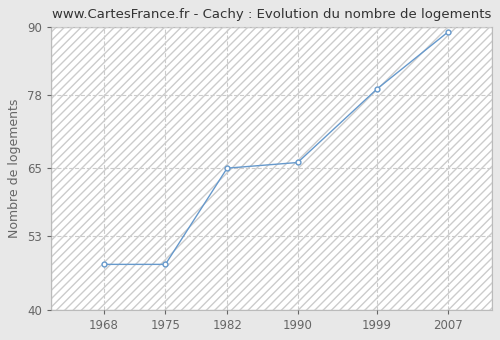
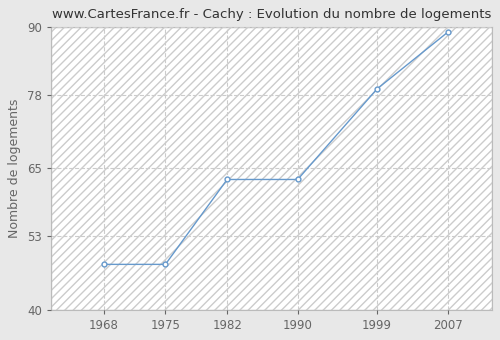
1982: 65 -> 63
1990: 66 -> 63
